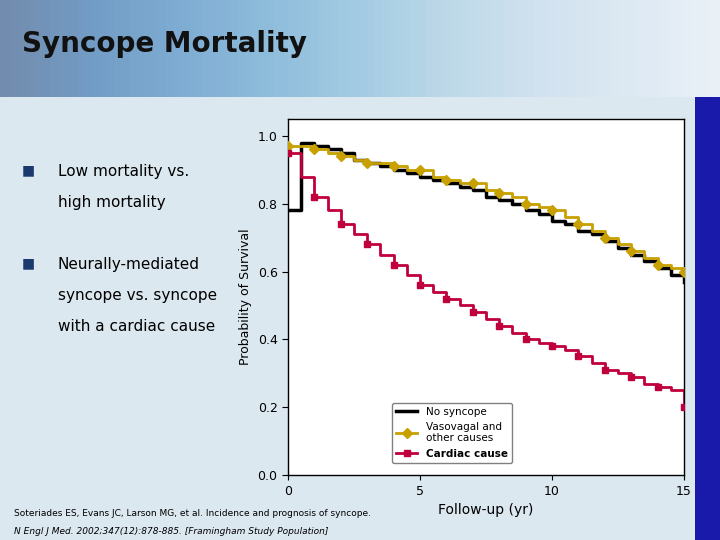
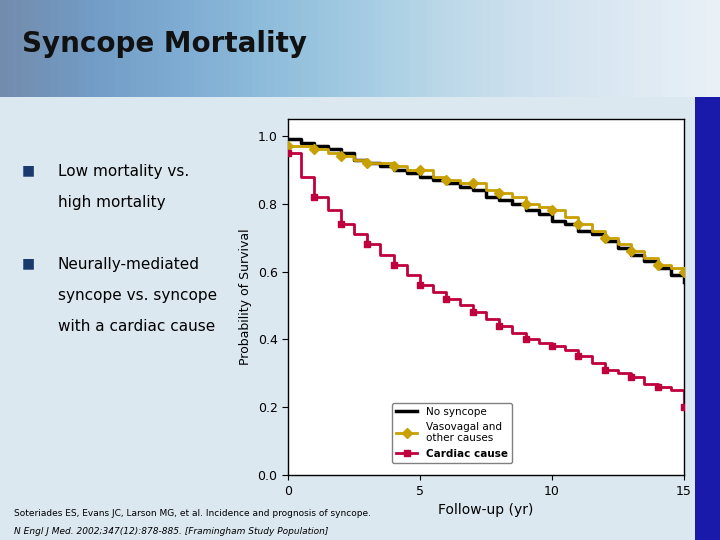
No syncope/0: 0.78 -> 0.99
